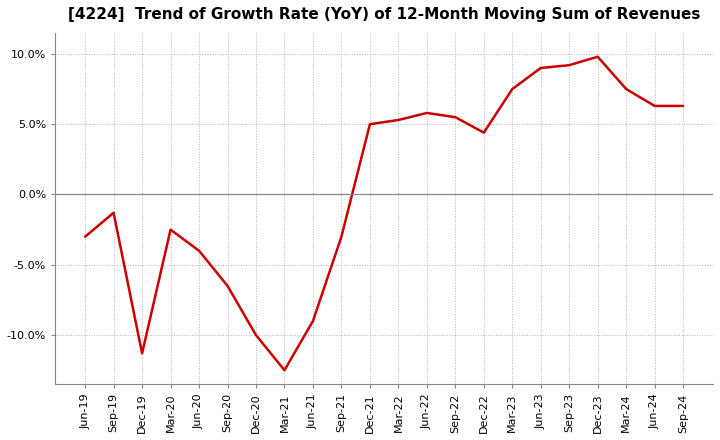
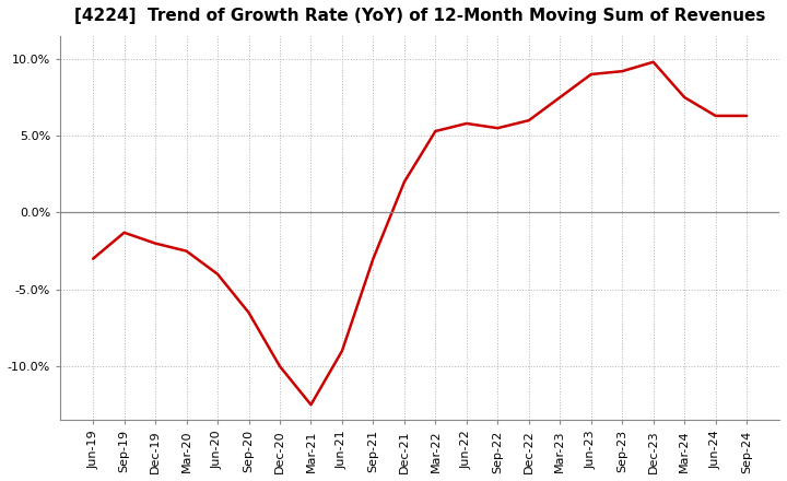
Dec-19: -11.3% -> -2.0%
Dec-21: 5.0% -> 2.0%
Dec-22: 4.4% -> 6.0%
